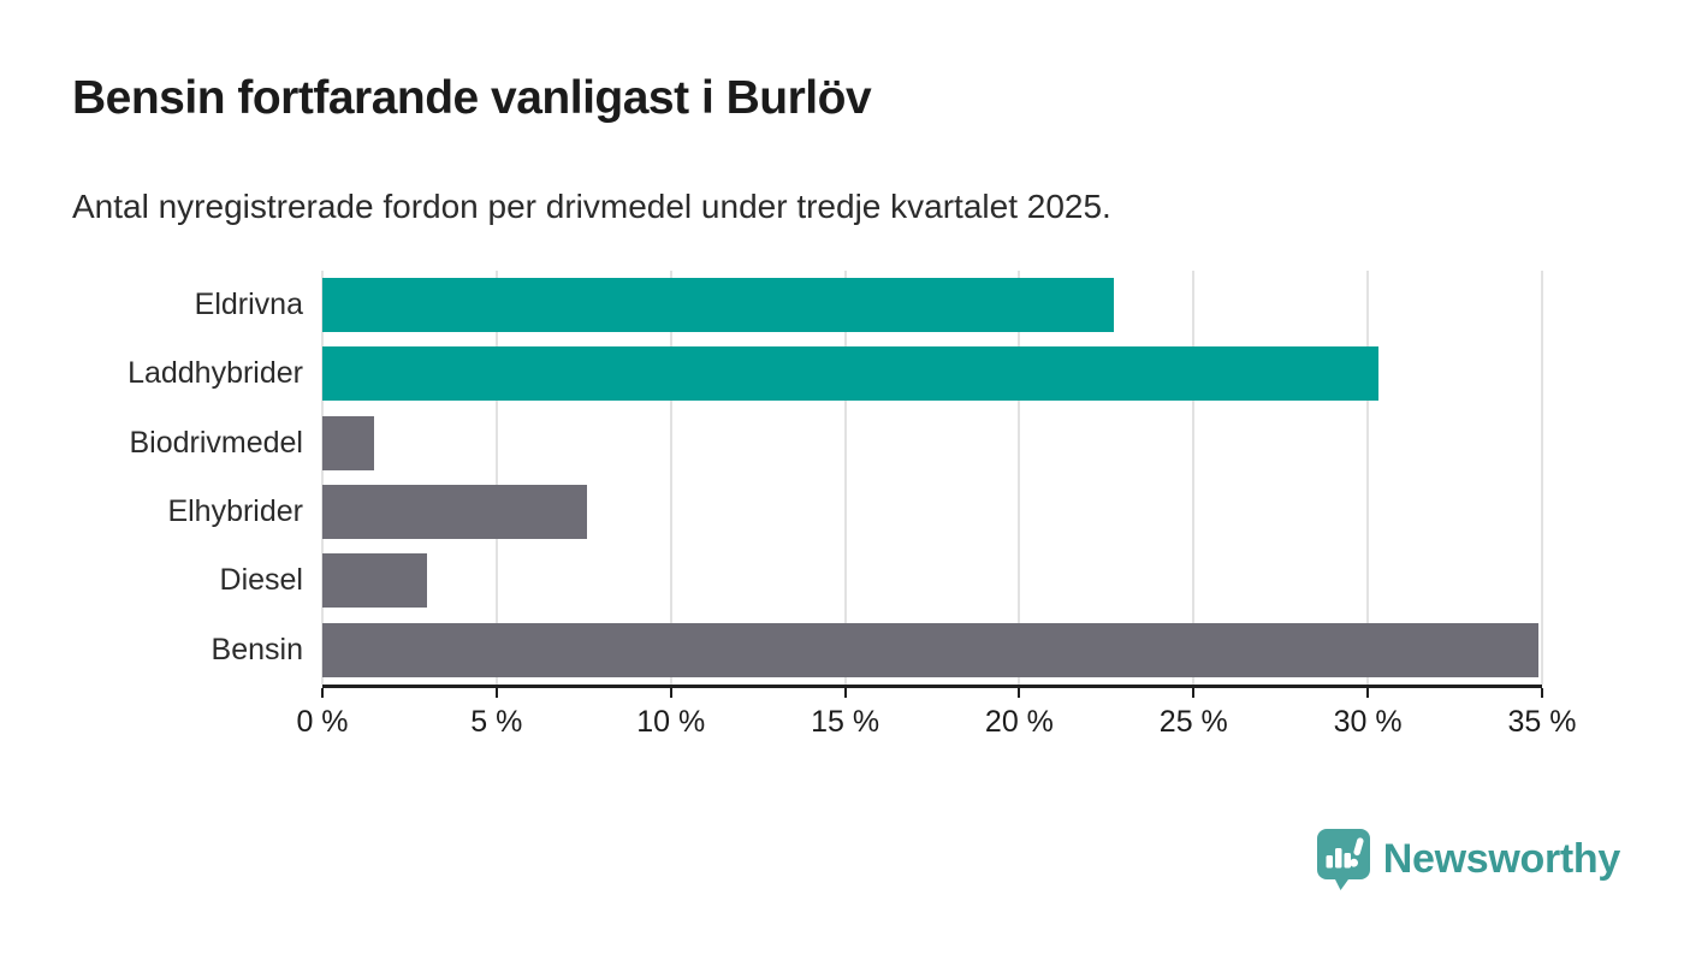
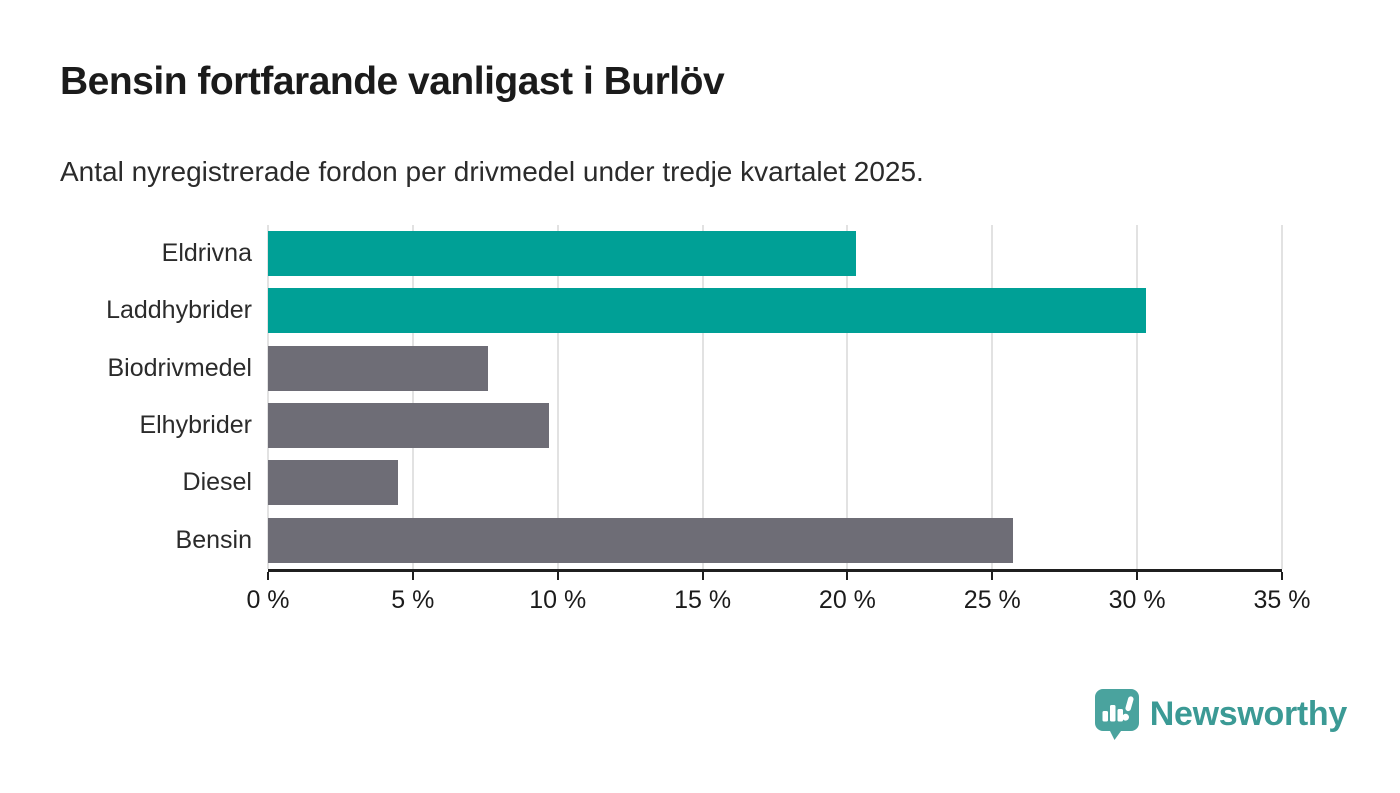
Eldrivna: 22.7% -> 20.3%
Biodrivmedel: 1.5% -> 7.6%
Elhybrider: 7.6% -> 9.7%
Diesel: 3.0% -> 4.5%
Bensin: 34.9% -> 25.7%
